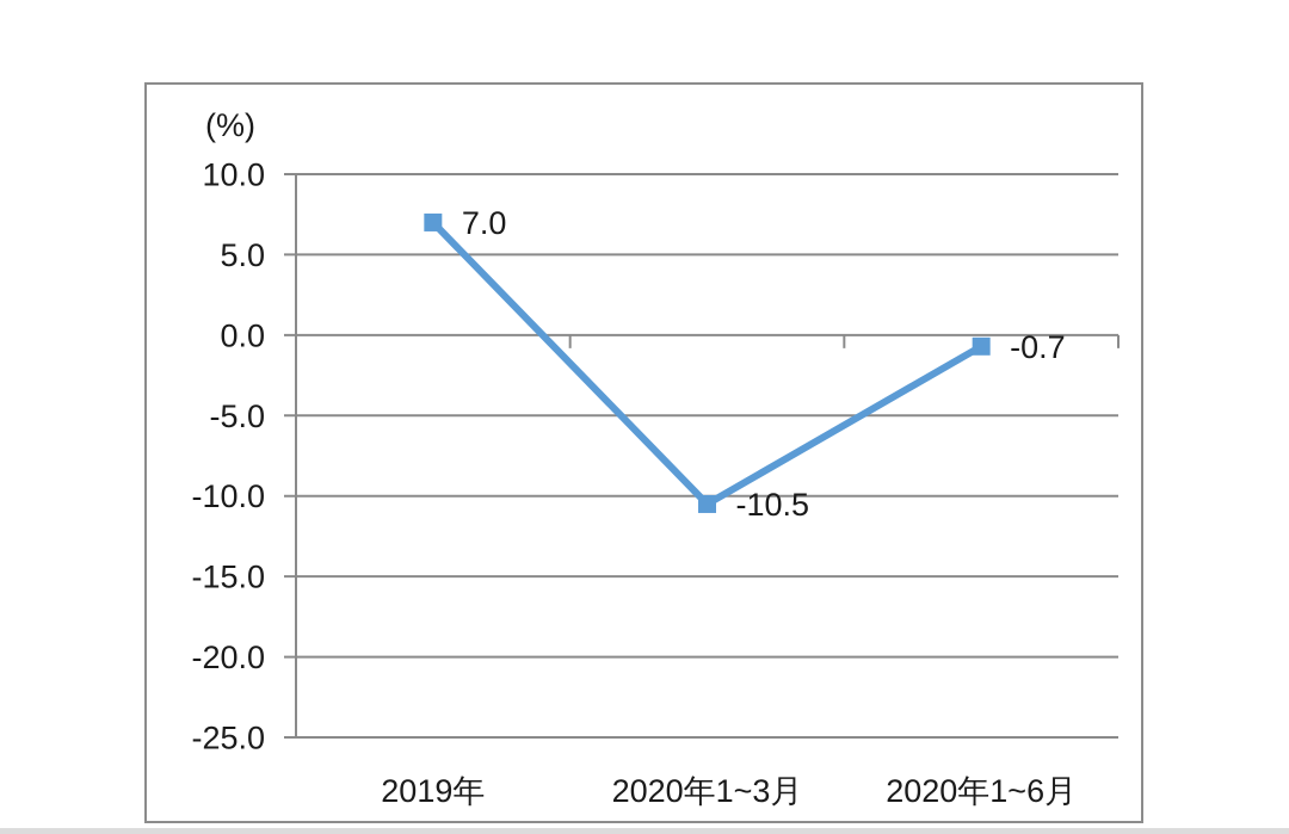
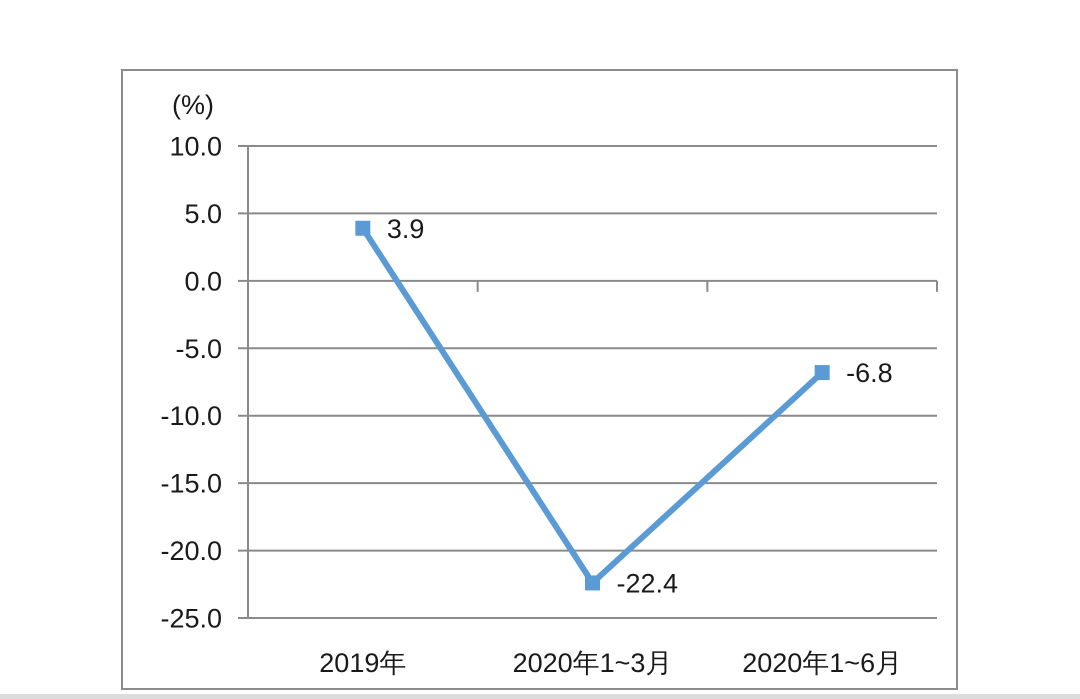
2019年: 7.0 -> 3.9
2020年1~3月: -10.5 -> -22.4
2020年1~6月: -0.7 -> -6.8
